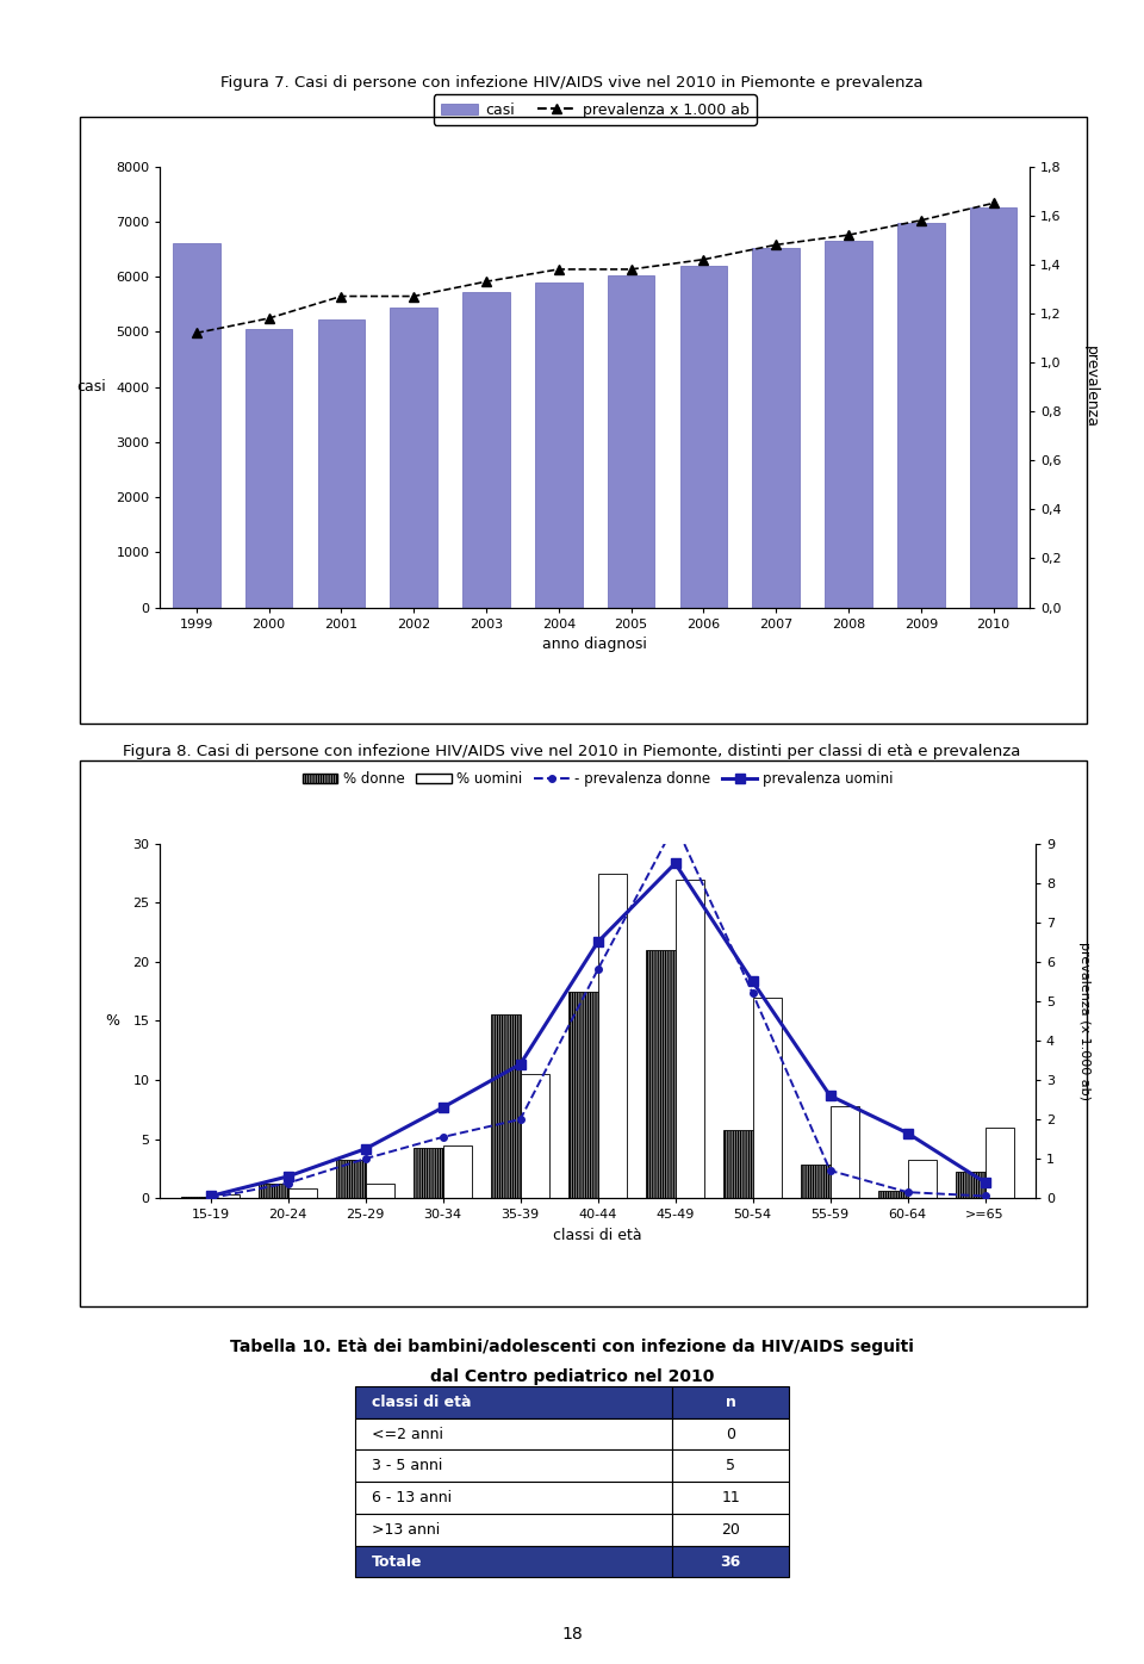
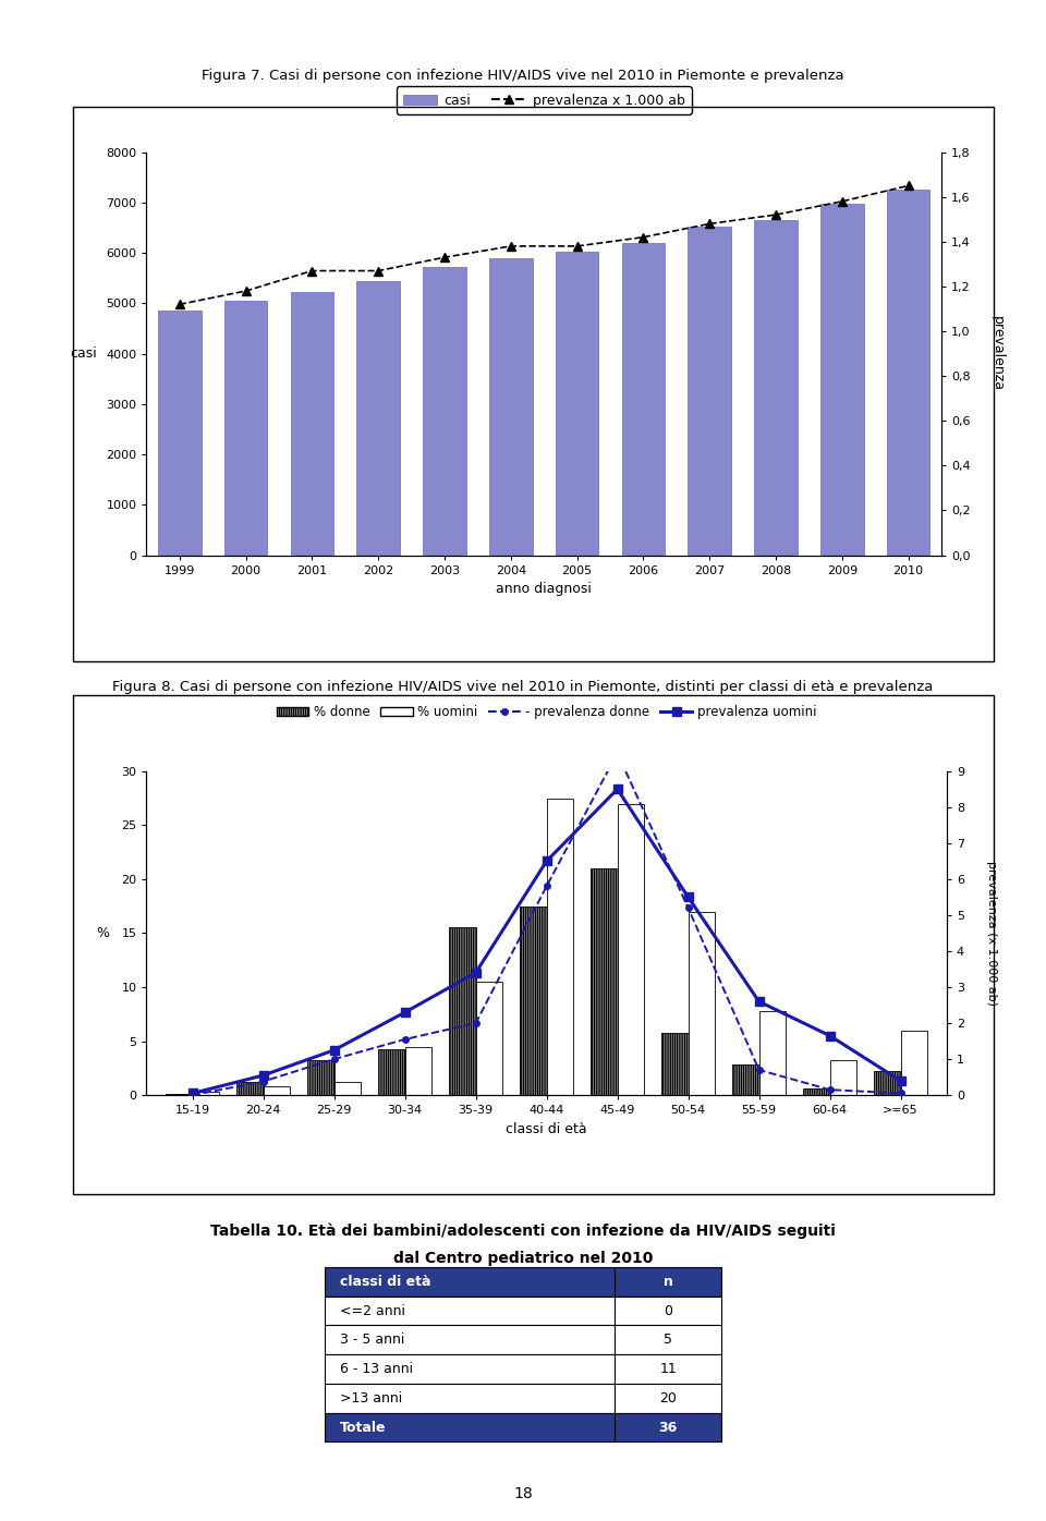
casi/1999: 6600 -> 4850
